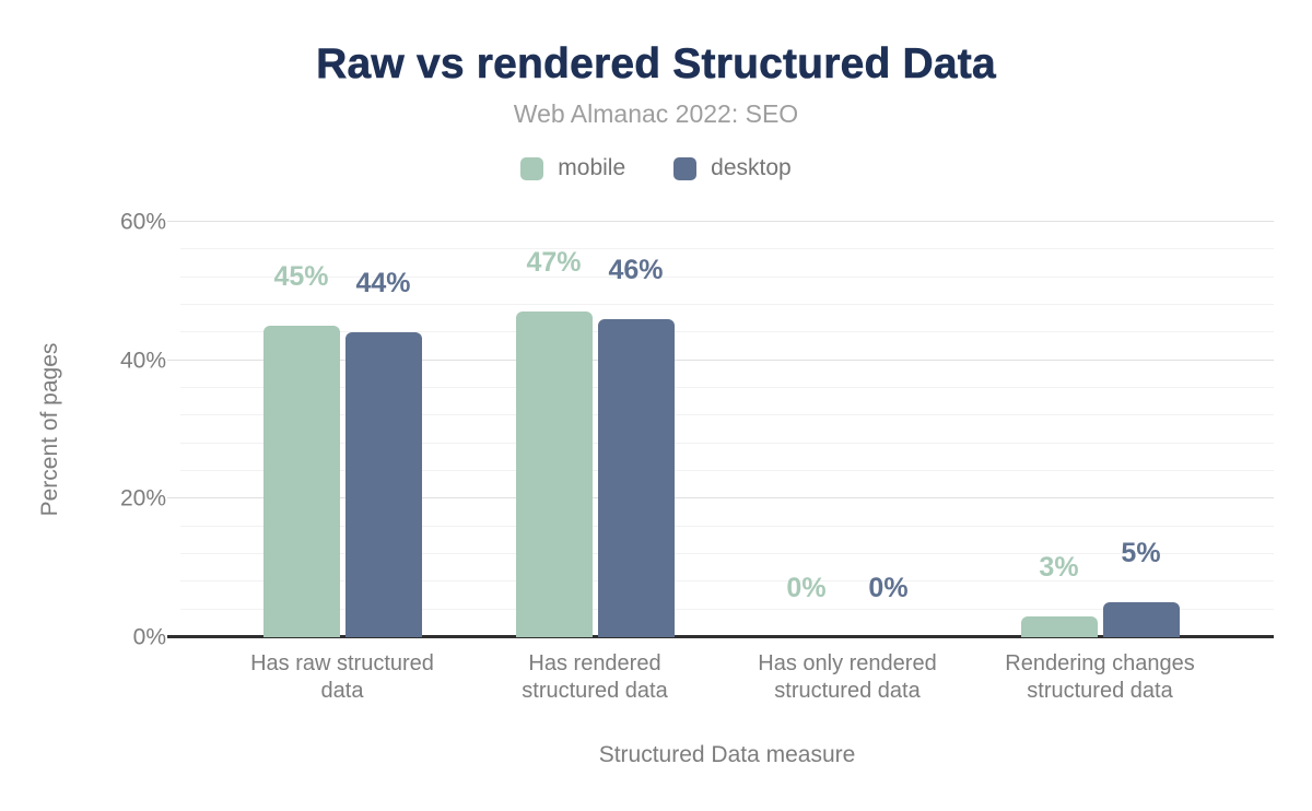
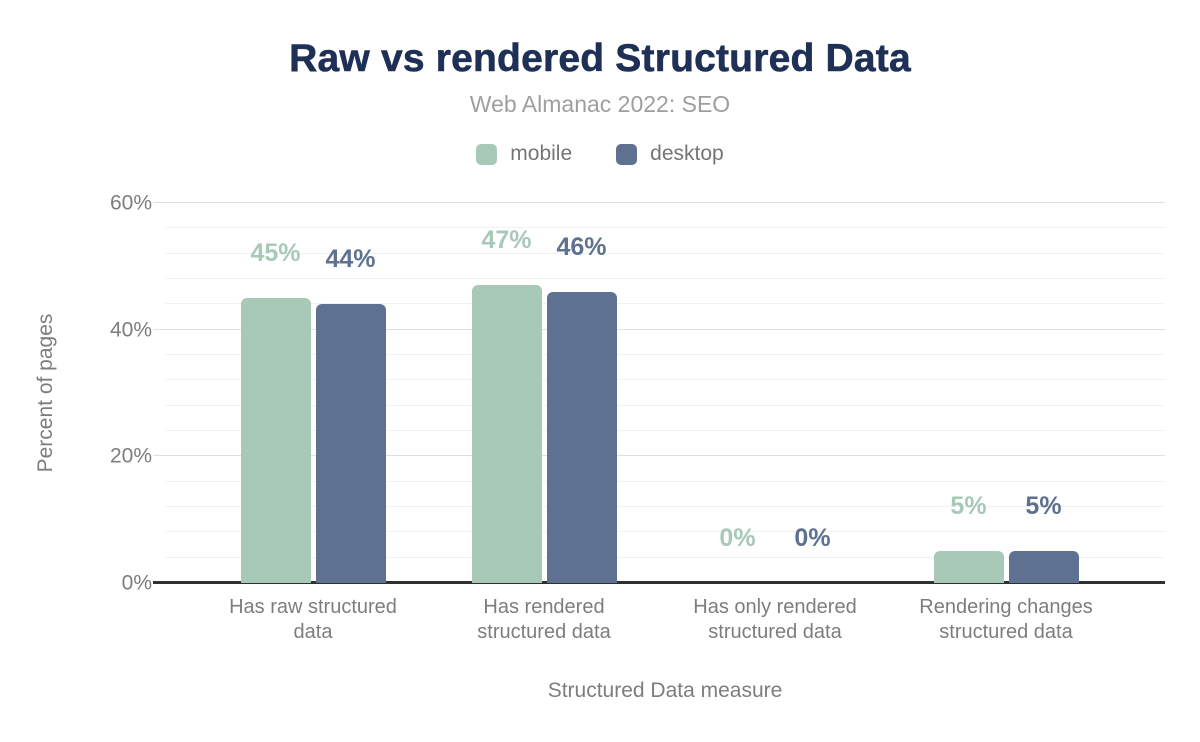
mobile/Rendering changes structured data: 3% -> 5%
